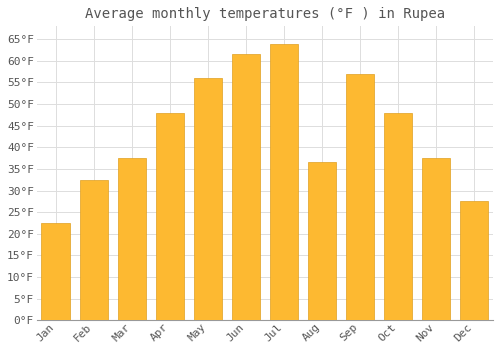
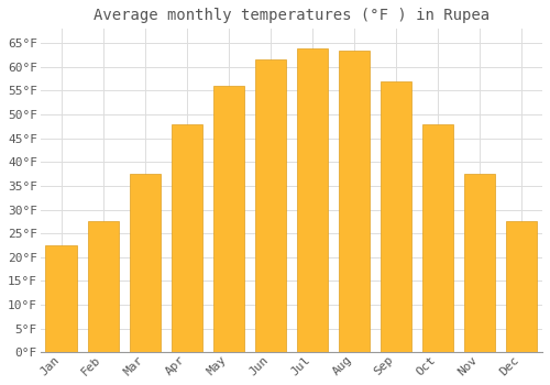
Feb: 32.5°F -> 27.5°F
Aug: 36.5°F -> 63.5°F
